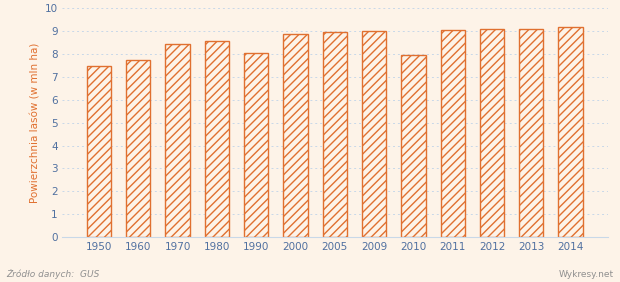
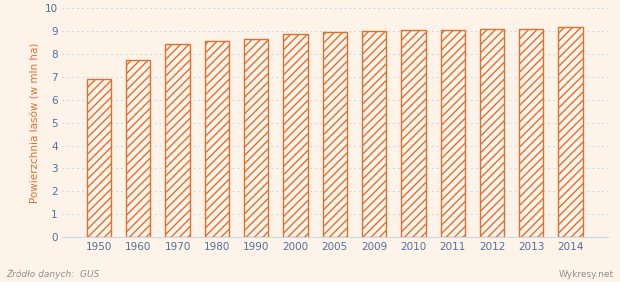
1950: 7.50 -> 6.90
1990: 8.05 -> 8.65
2010: 7.95 -> 9.07
